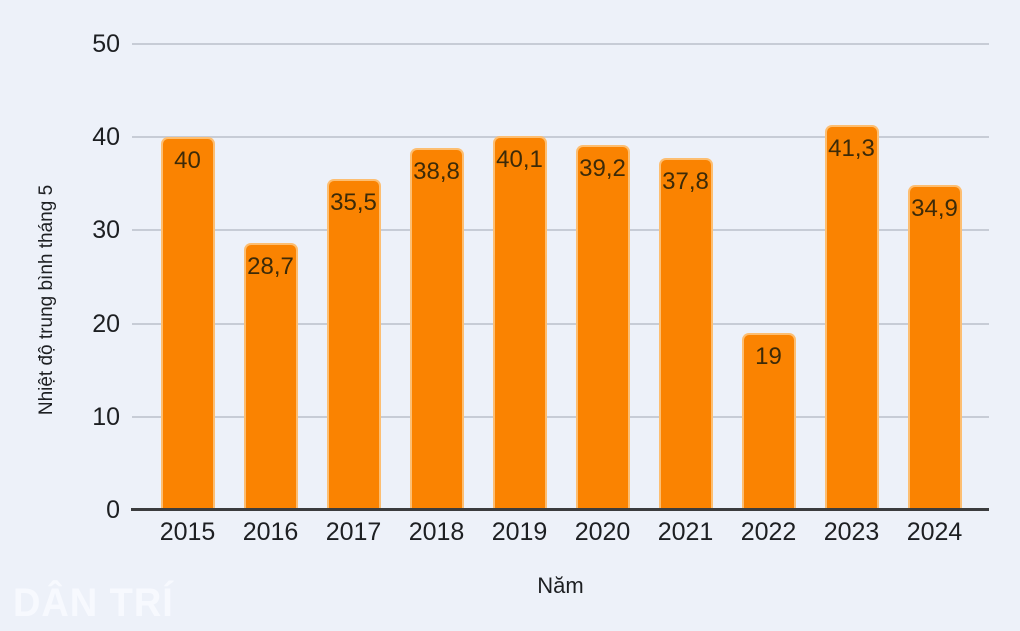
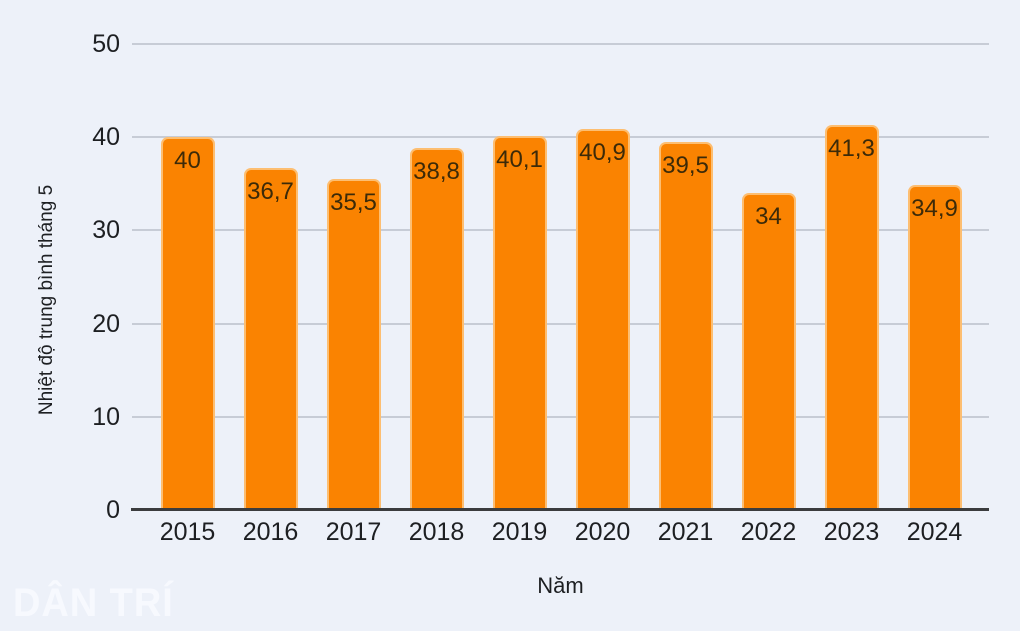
2016: 28,7 -> 36,7
2020: 39,2 -> 40,9
2021: 37,8 -> 39,5
2022: 19 -> 34
